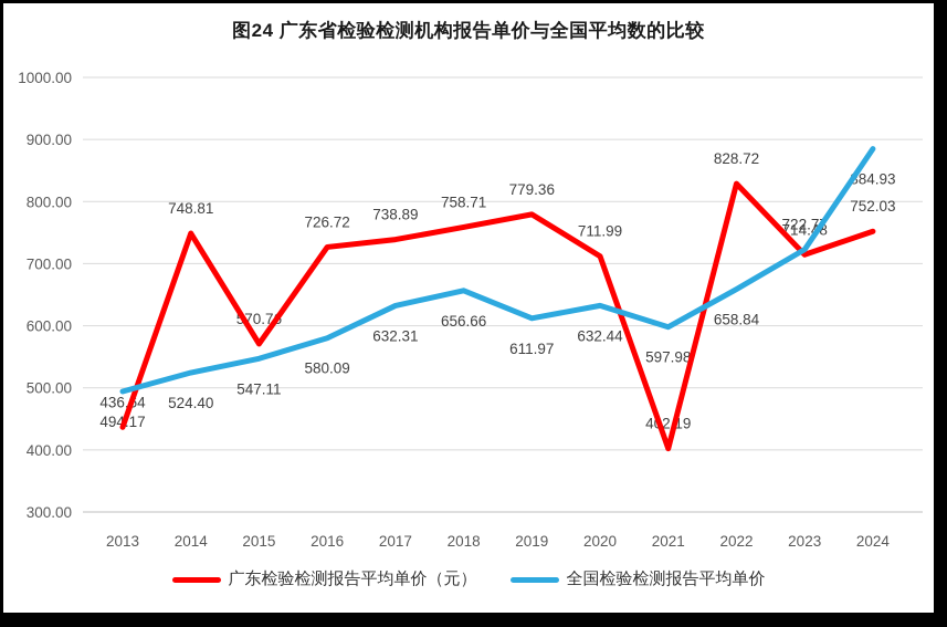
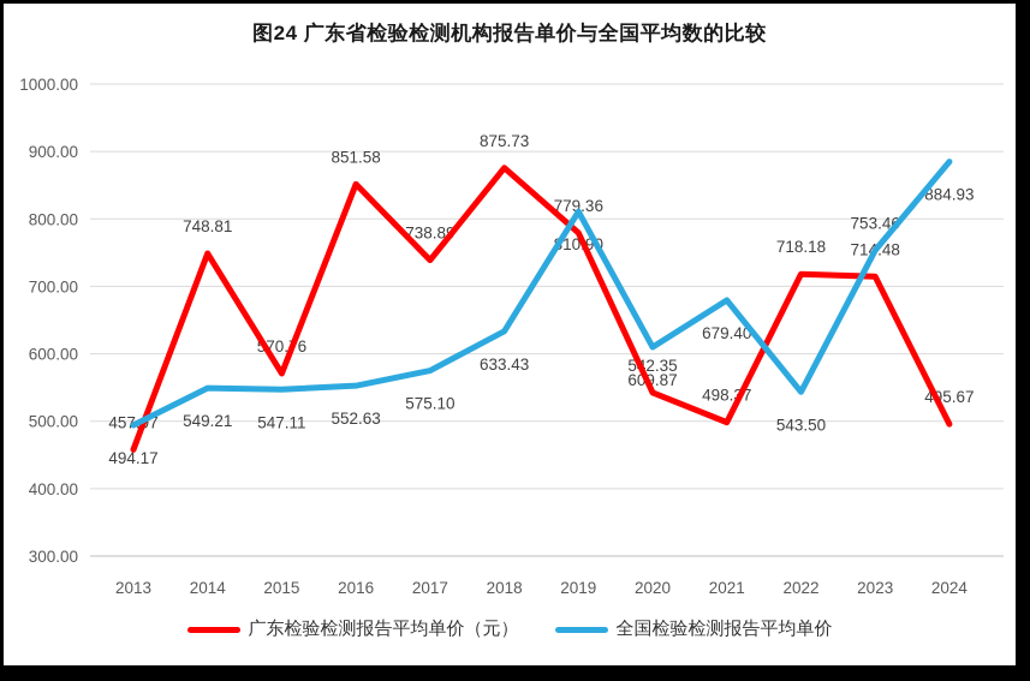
广东检验检测报告平均单价（元）/2013: 436.64 -> 457.97
全国检验检测报告平均单价/2014: 524.40 -> 549.21
广东检验检测报告平均单价（元）/2016: 726.72 -> 851.58
全国检验检测报告平均单价/2016: 580.09 -> 552.63
全国检验检测报告平均单价/2017: 632.31 -> 575.10
广东检验检测报告平均单价（元）/2018: 758.71 -> 875.73
全国检验检测报告平均单价/2018: 656.66 -> 633.43
全国检验检测报告平均单价/2019: 611.97 -> 810.90
广东检验检测报告平均单价（元）/2020: 711.99 -> 542.35
全国检验检测报告平均单价/2020: 632.44 -> 609.87
广东检验检测报告平均单价（元）/2021: 402.19 -> 498.37
全国检验检测报告平均单价/2021: 597.98 -> 679.40
广东检验检测报告平均单价（元）/2022: 828.72 -> 718.18
全国检验检测报告平均单价/2022: 658.84 -> 543.50
全国检验检测报告平均单价/2023: 722.77 -> 753.46
广东检验检测报告平均单价（元）/2024: 752.03 -> 495.67
